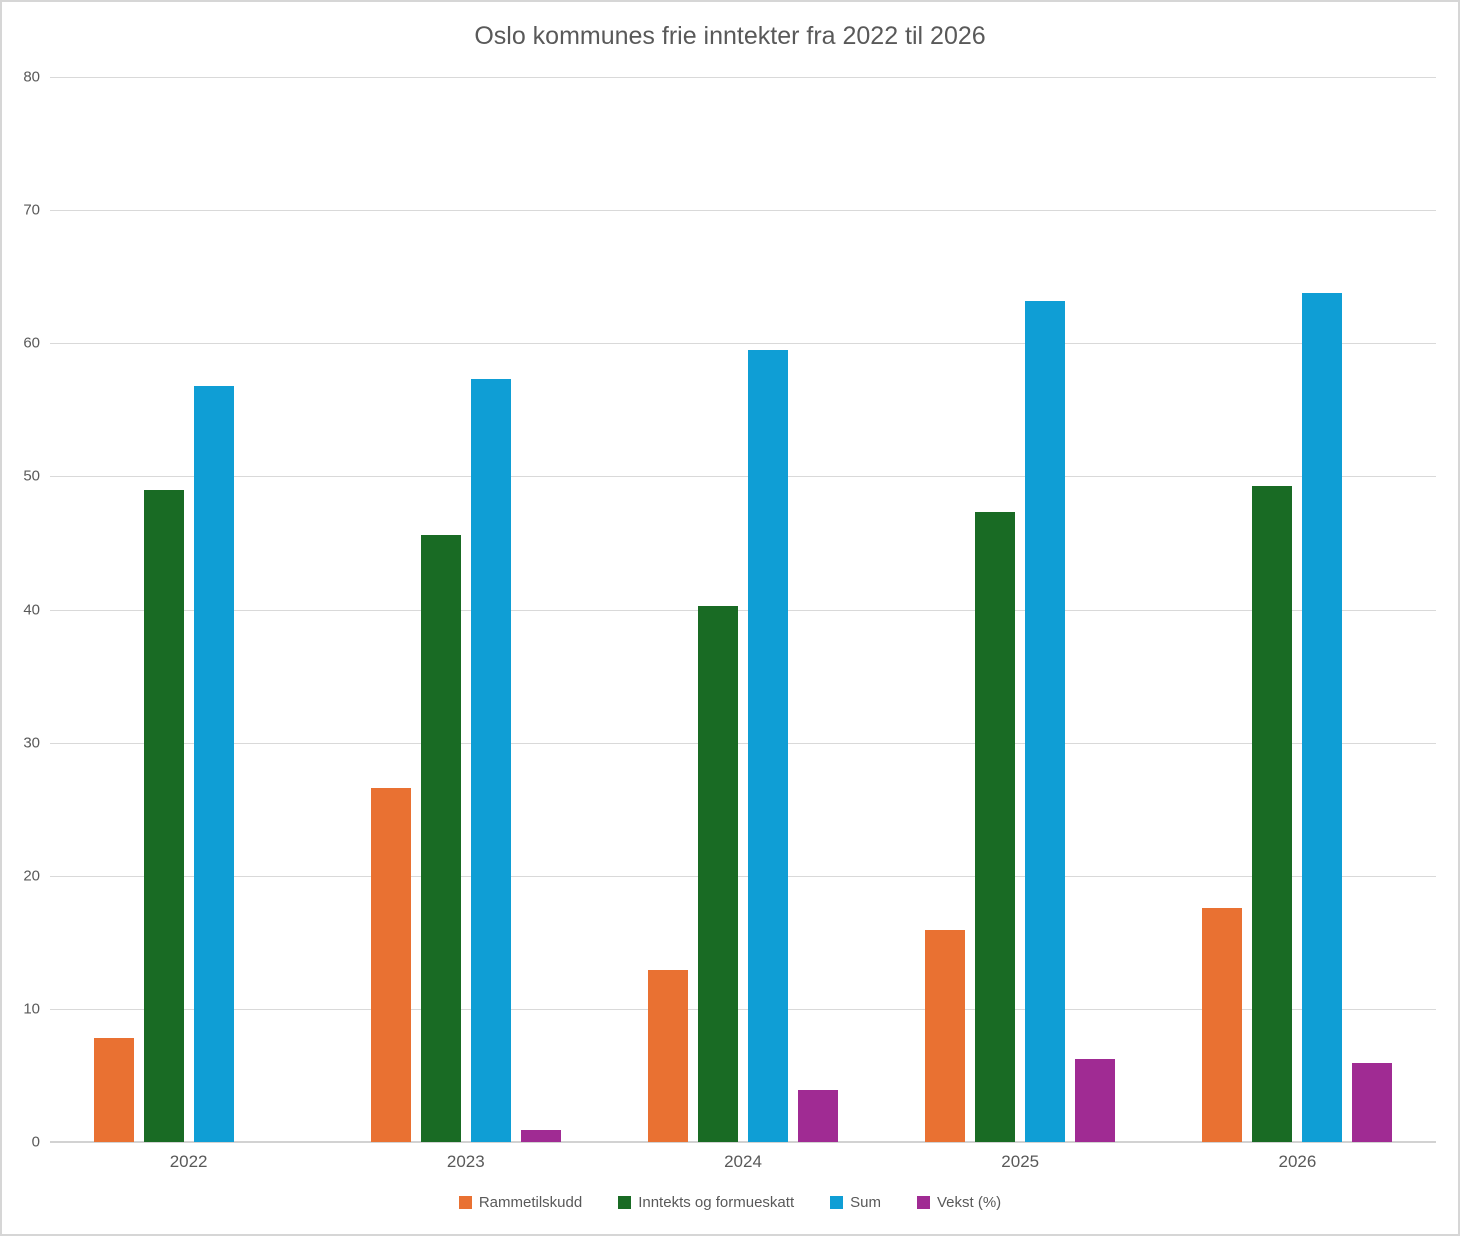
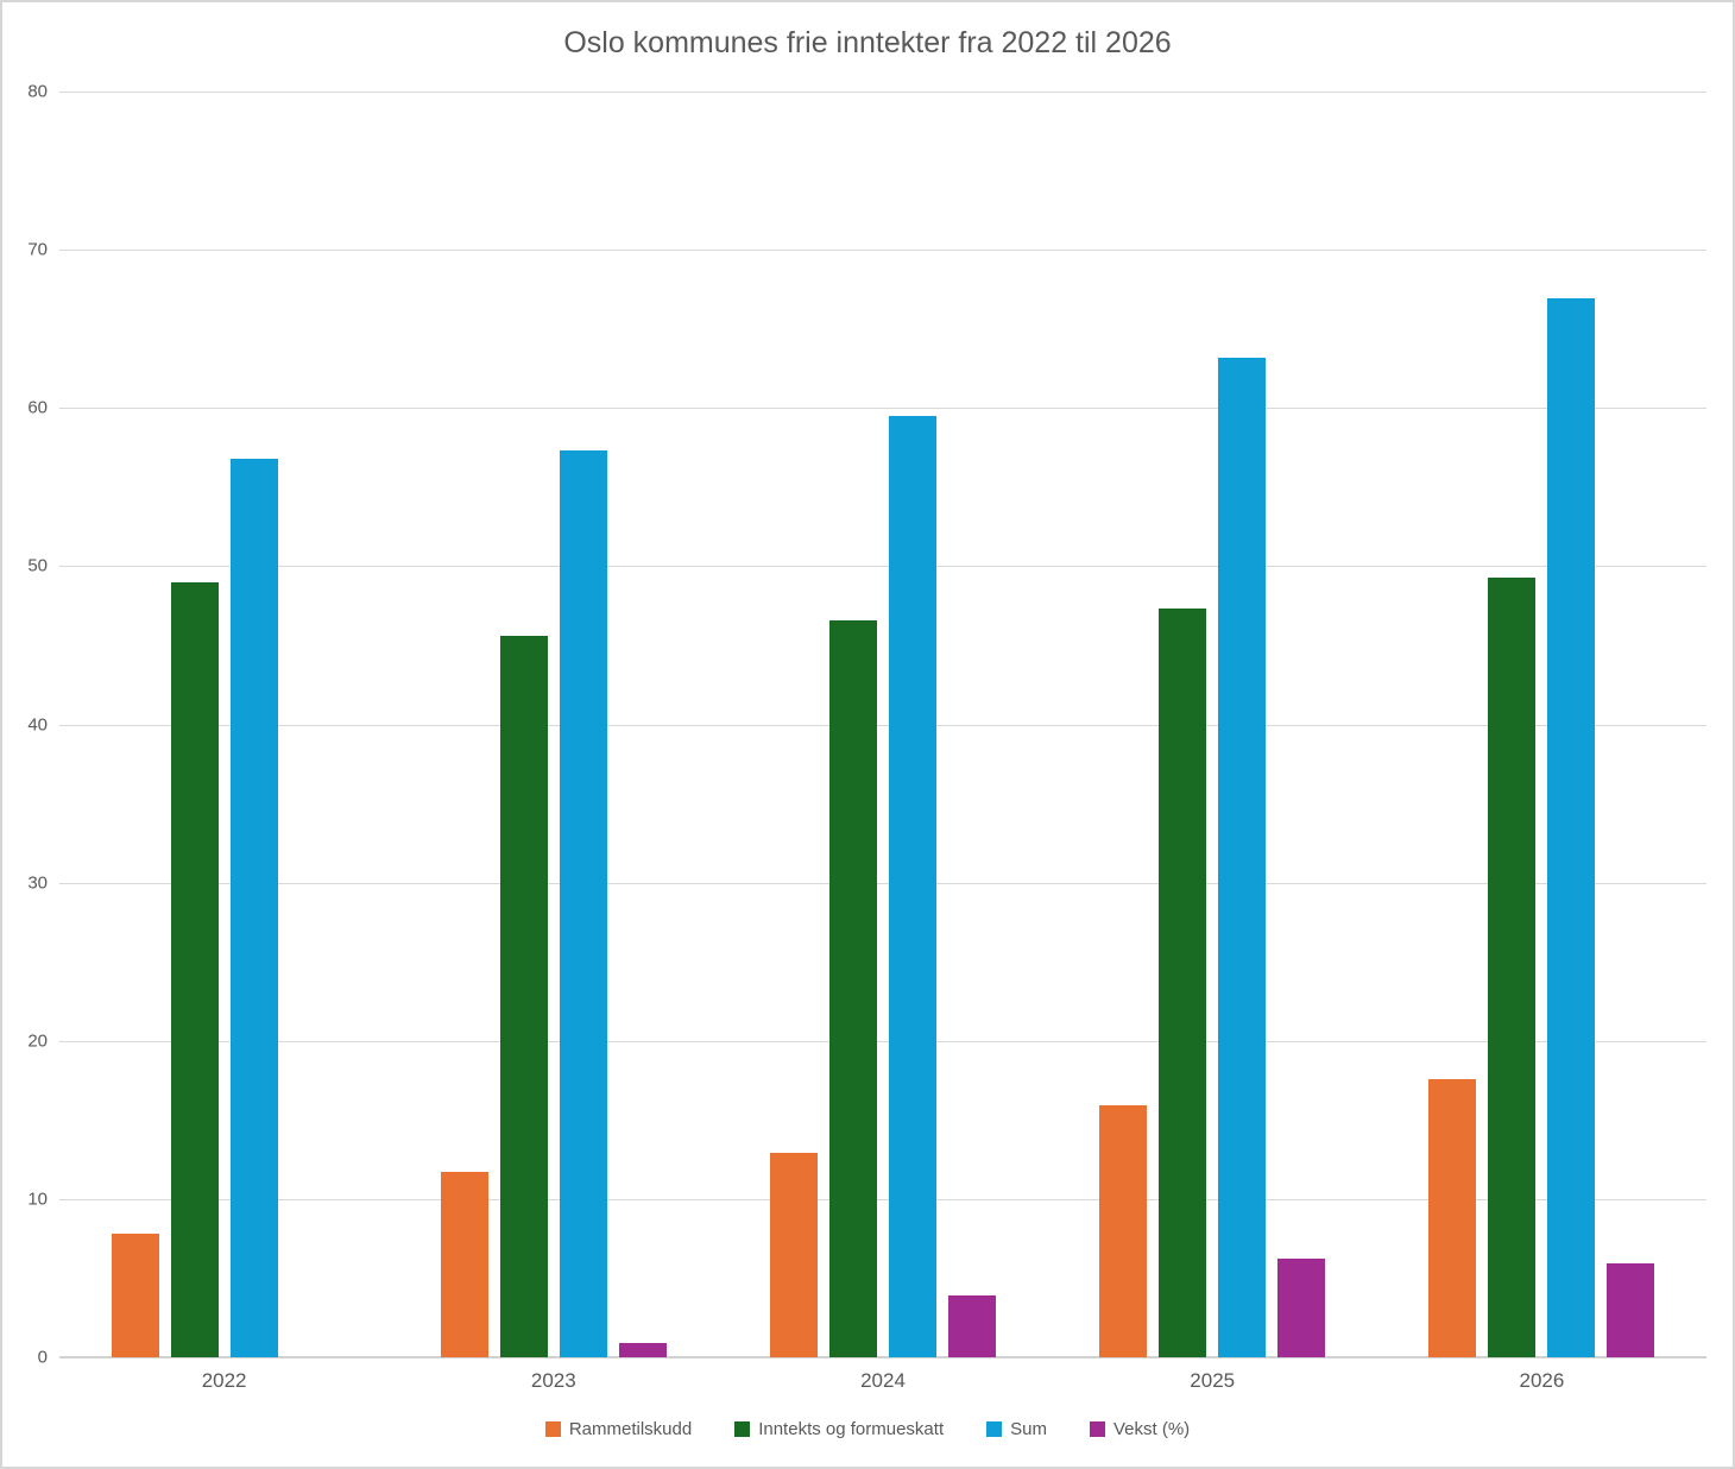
Rammetilskudd/2023: 26.6 -> 11.7
Inntekts og formueskatt/2024: 40.3 -> 46.6
Sum/2026: 63.8 -> 66.9
